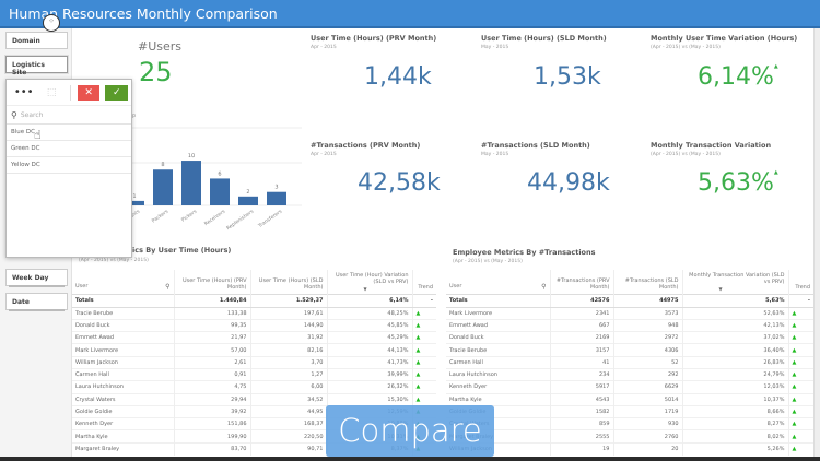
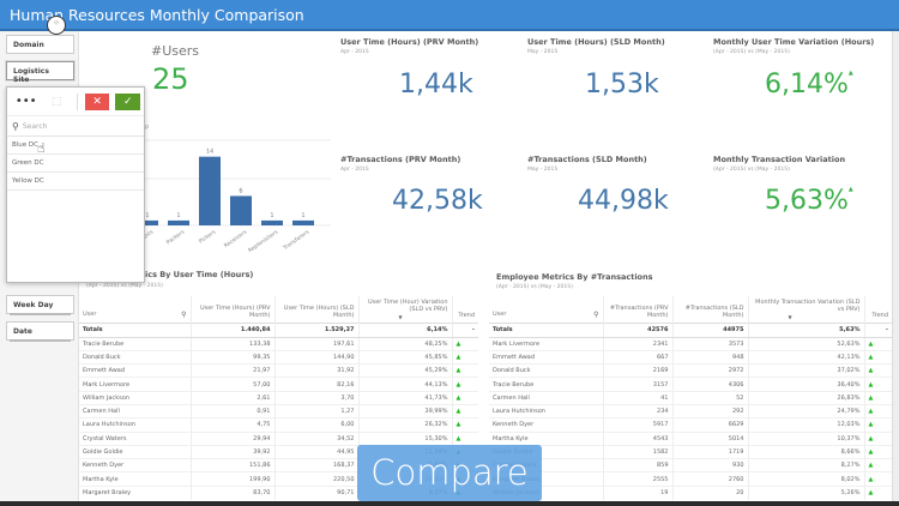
Packers: 8 -> 1
Pickers: 10 -> 14
Replenishers: 2 -> 1
Transferers: 3 -> 1
